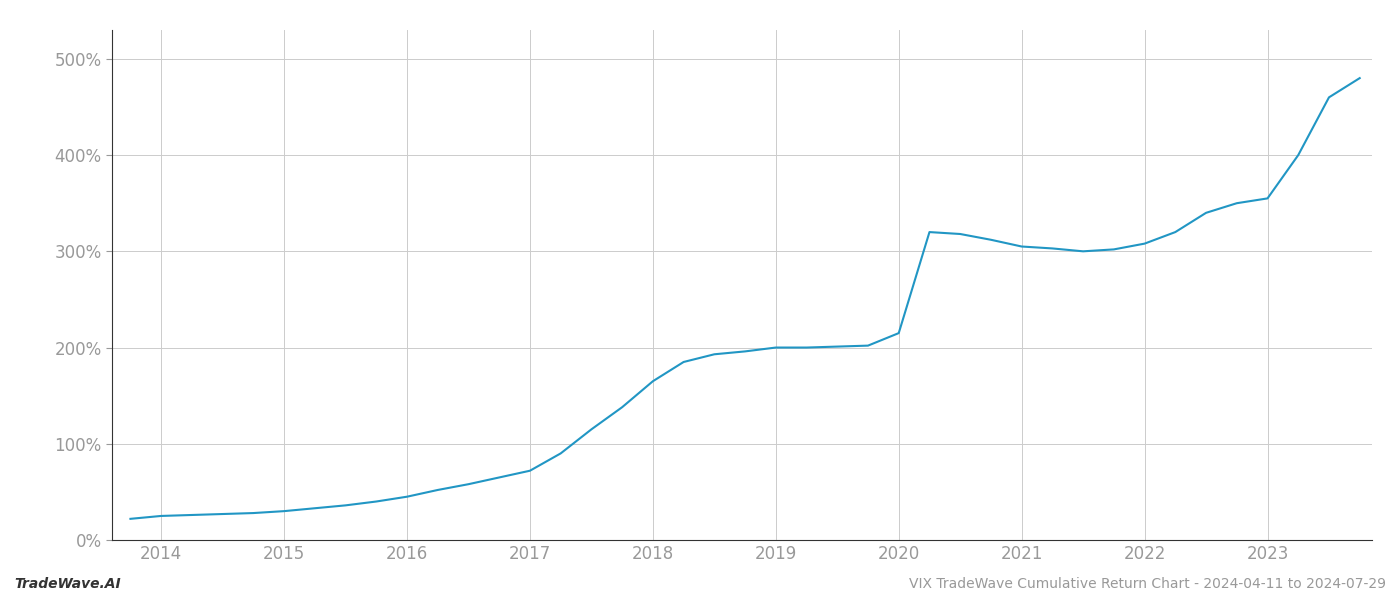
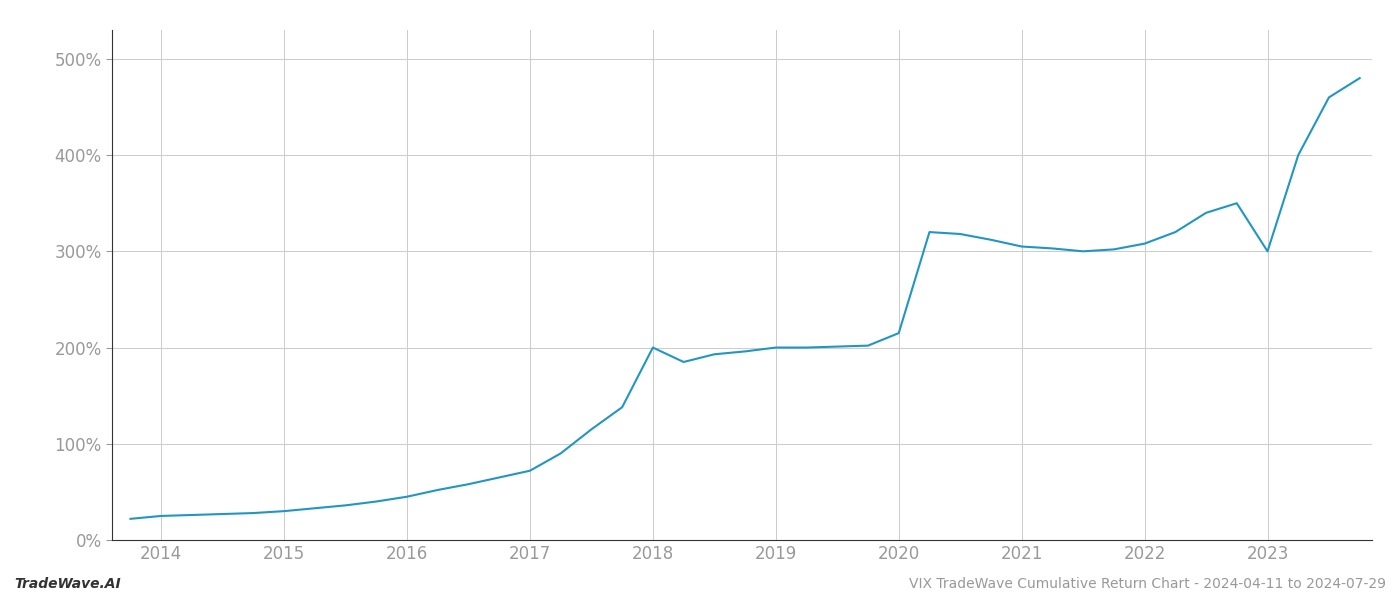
2018: 165% -> 200%
2023: 355% -> 300%
